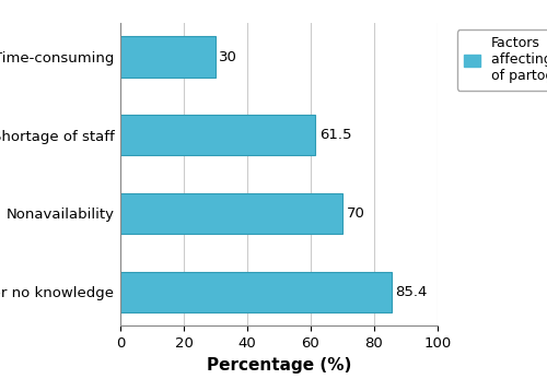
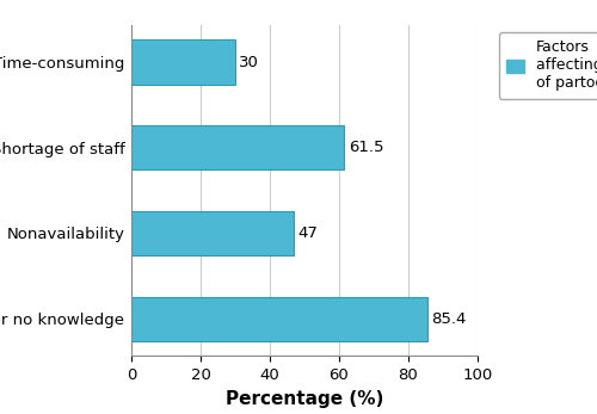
Nonavailability: 70 -> 47
